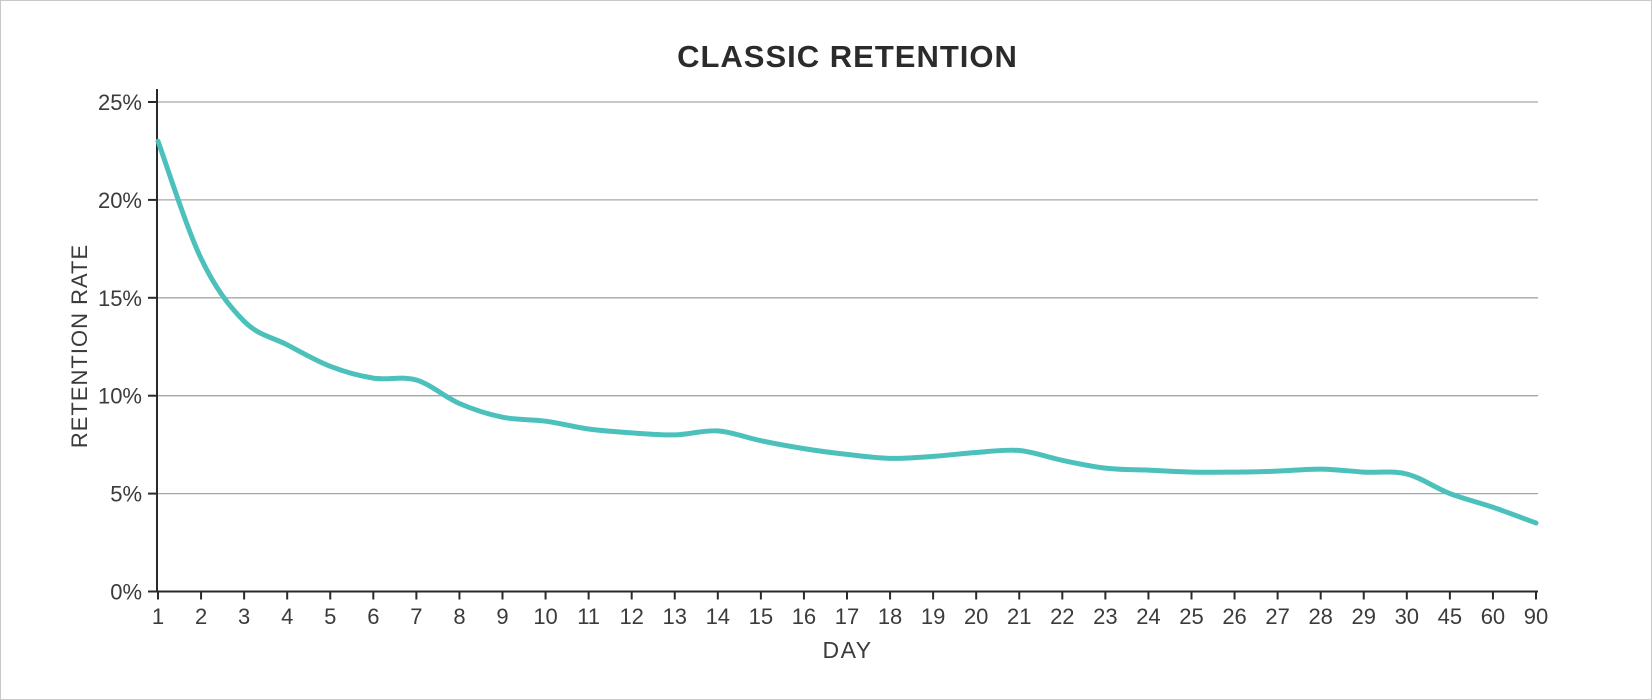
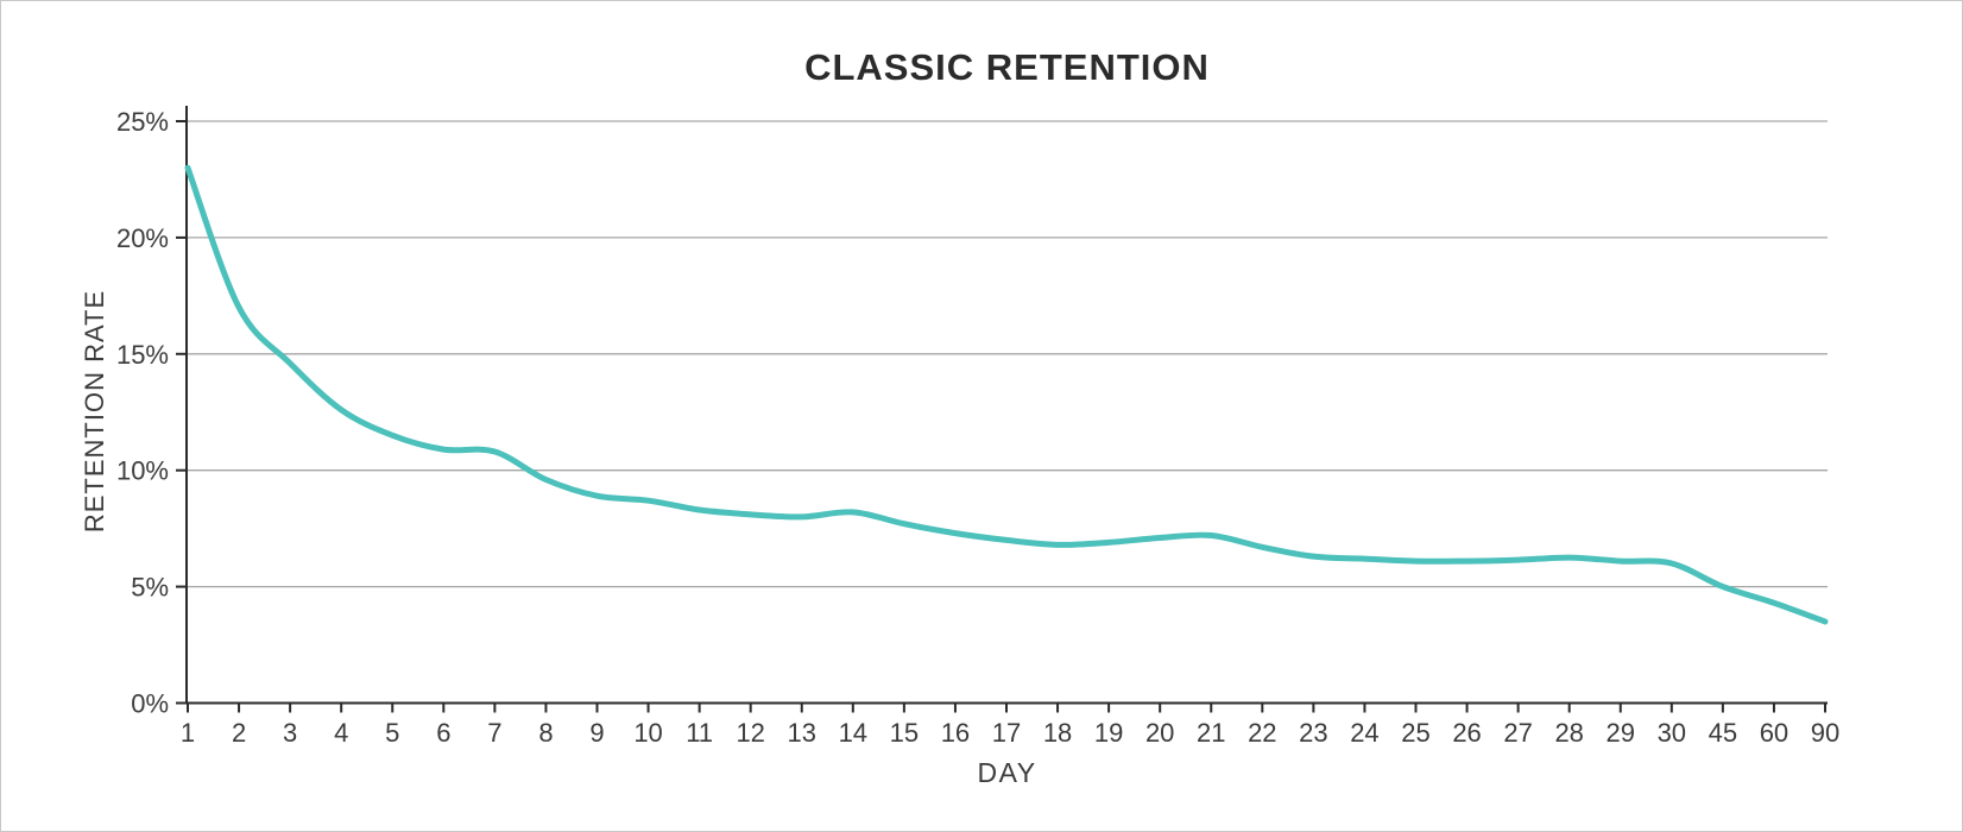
3: 13.8% -> 14.6%
